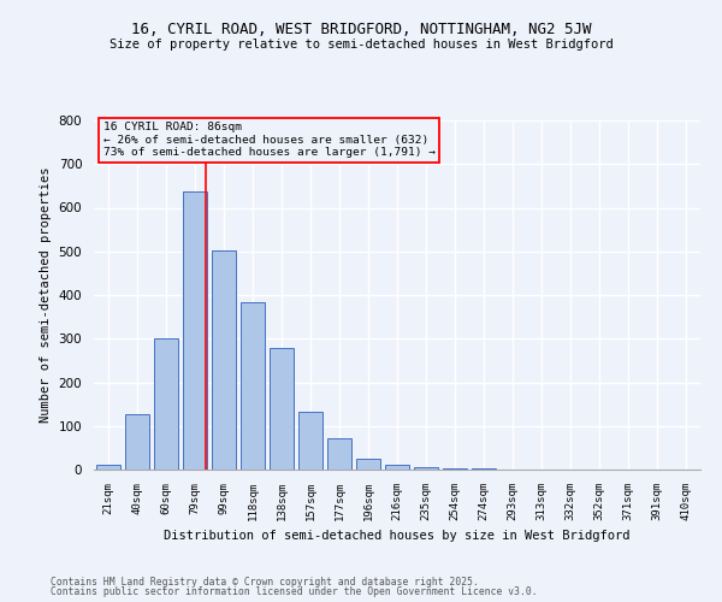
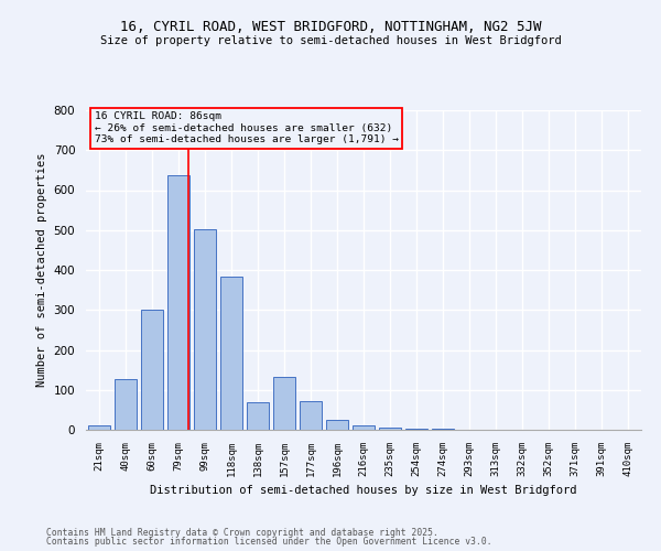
138sqm: 278 -> 70
